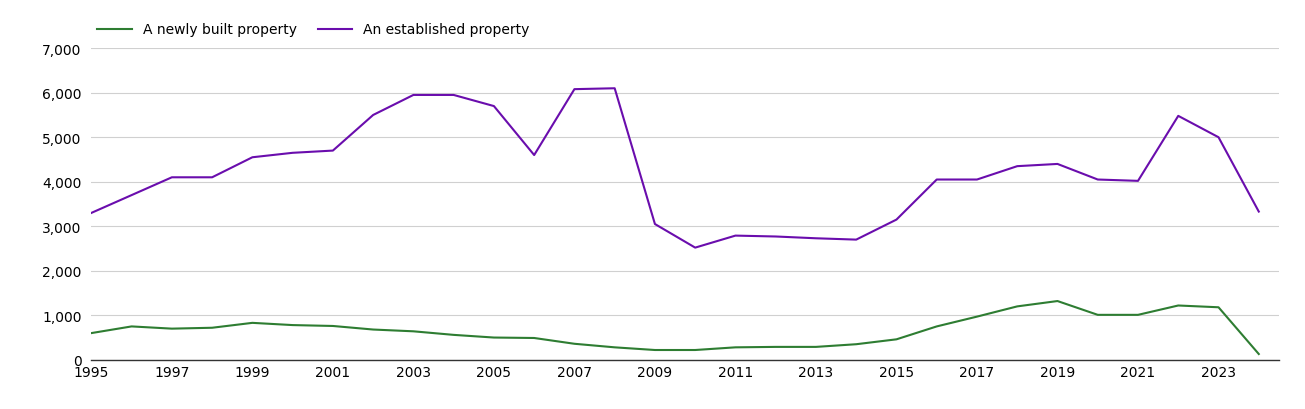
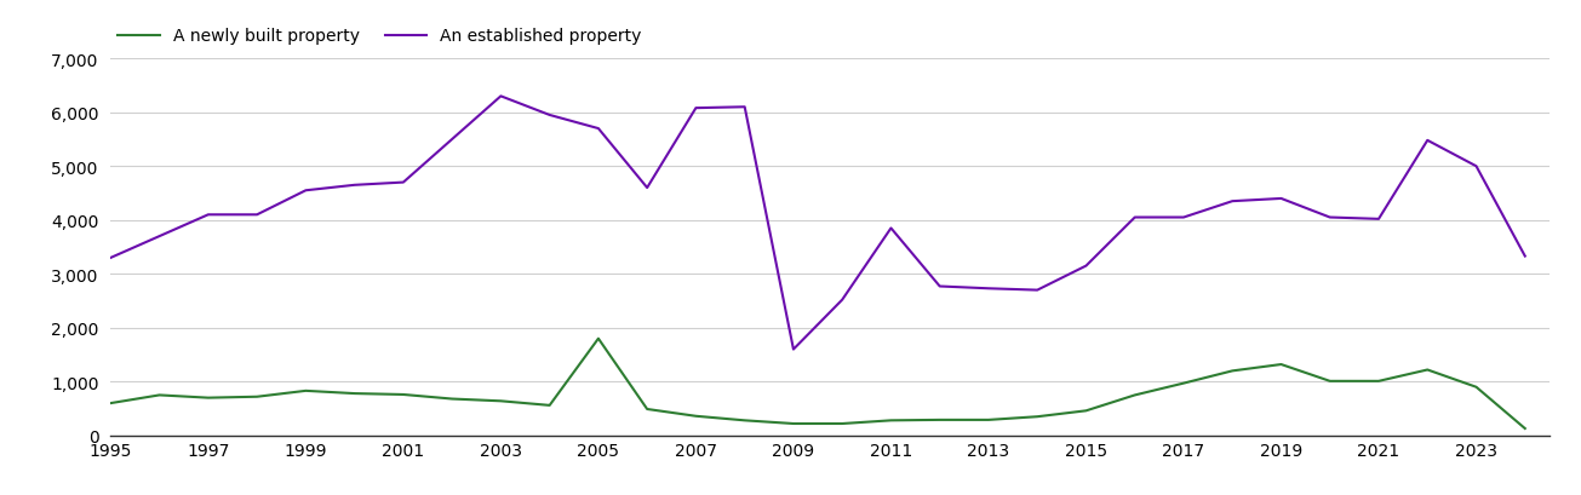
An established property/2003: 5,950 -> 6,300
A newly built property/2005: 500 -> 1,800
An established property/2009: 3,050 -> 1,600
An established property/2011: 2,790 -> 3,850
A newly built property/2023: 1,180 -> 900
